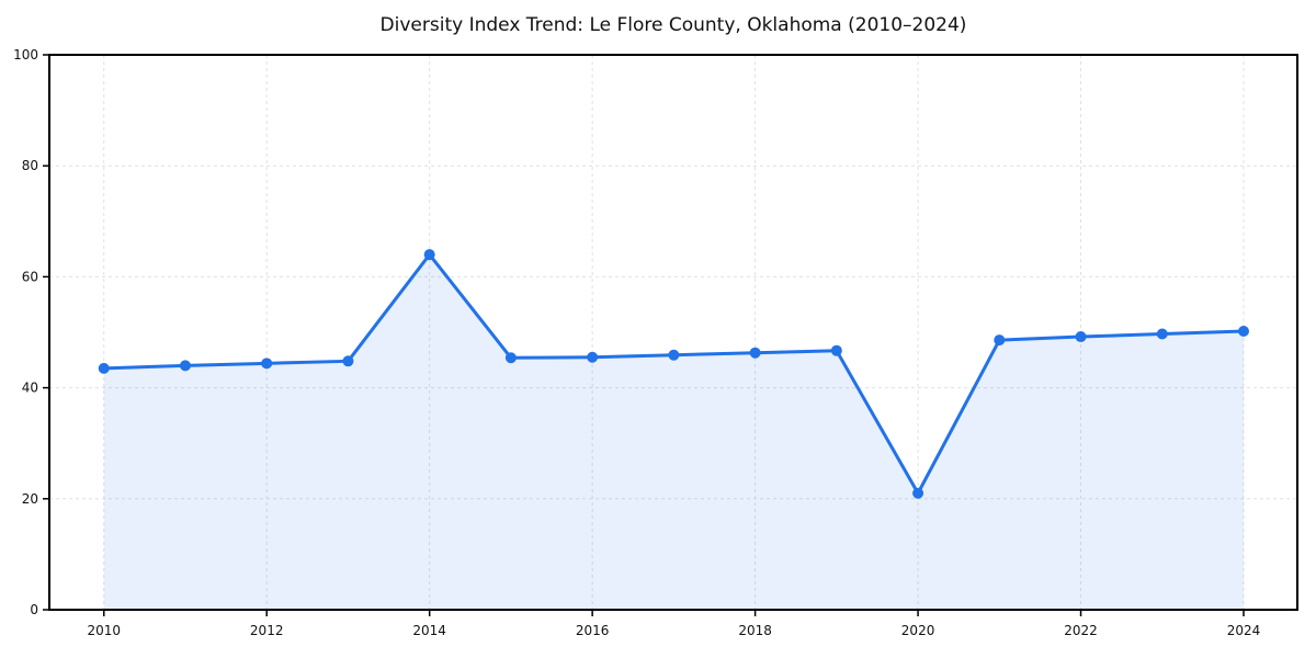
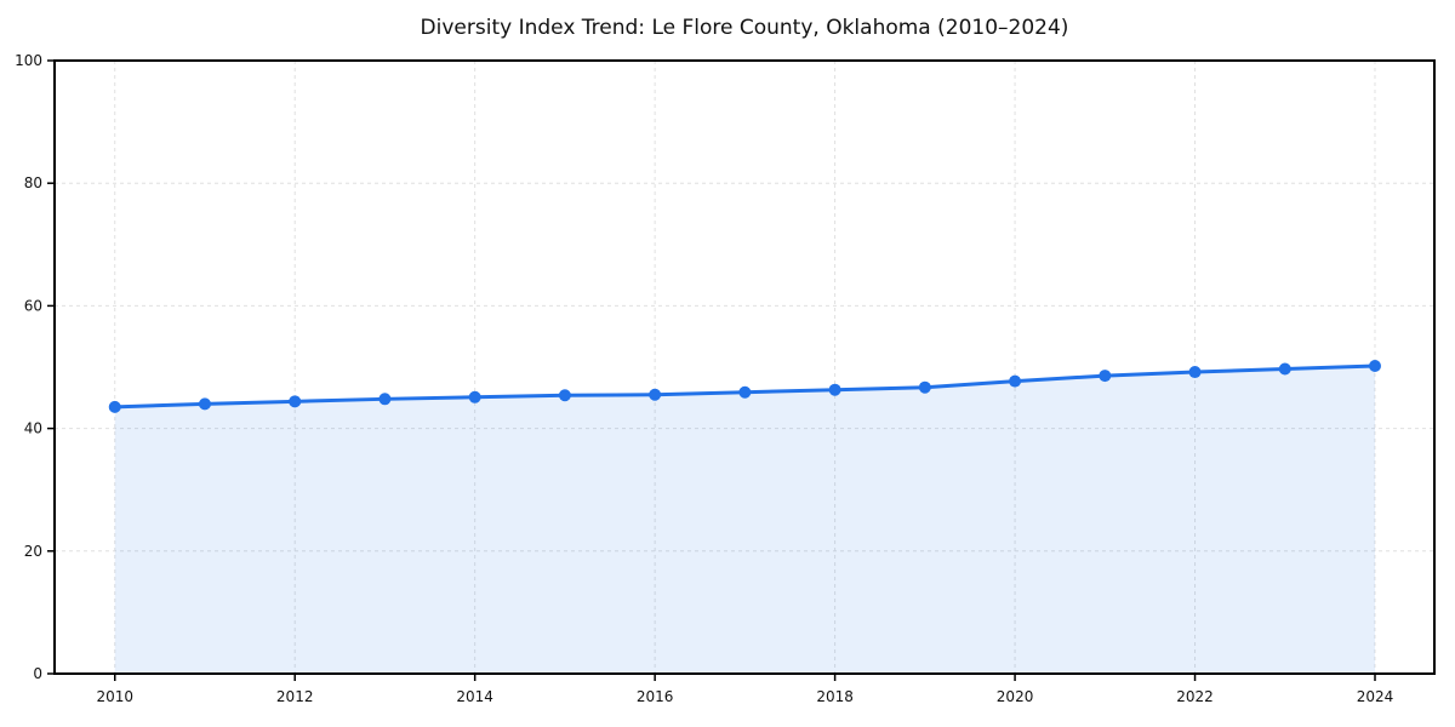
2014: 64 -> 45
2020: 21 -> 48
